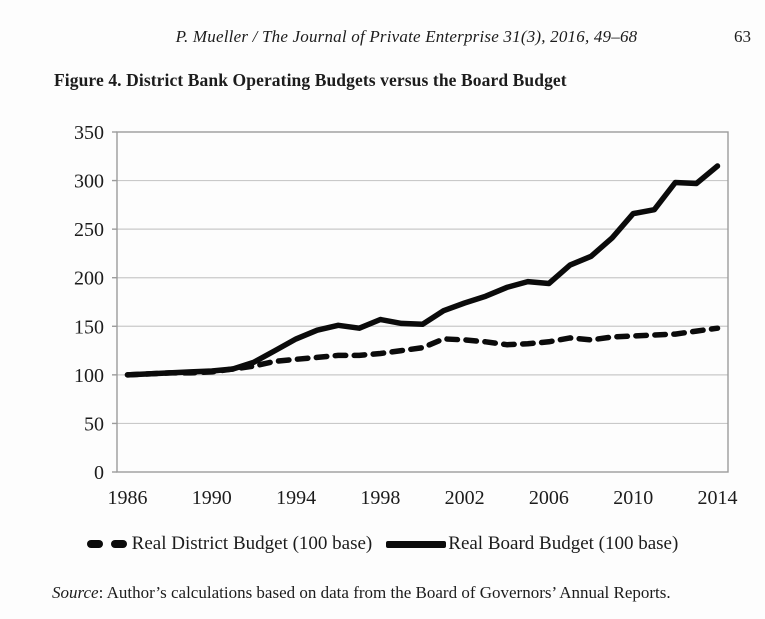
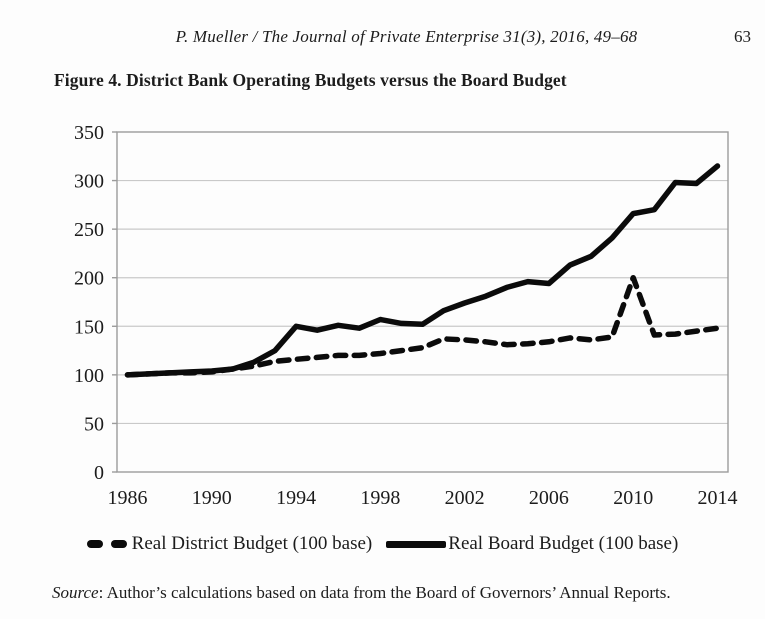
Real Board Budget (100 base)/1994: 140 -> 150
Real District Budget (100 base)/2010: 140 -> 200
